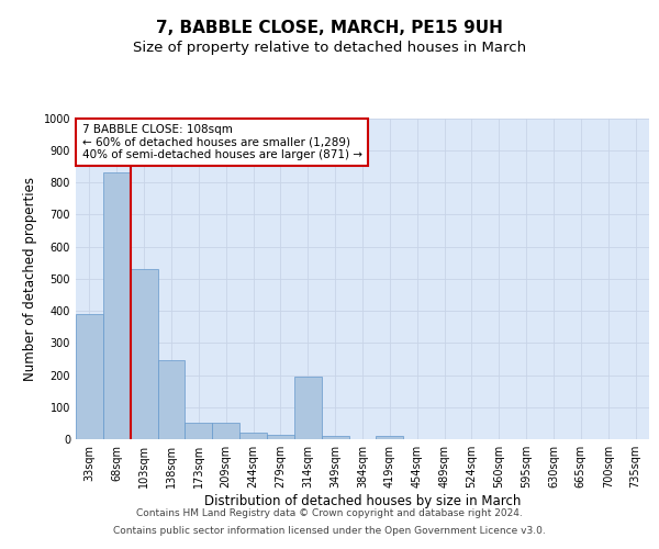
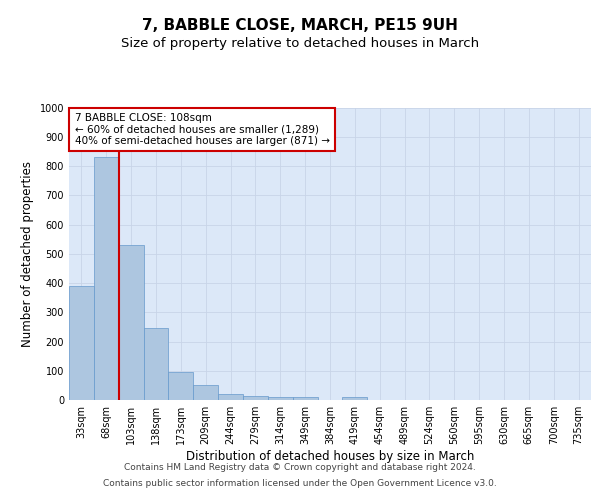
173sqm: 50 -> 95
314sqm: 195 -> 11
